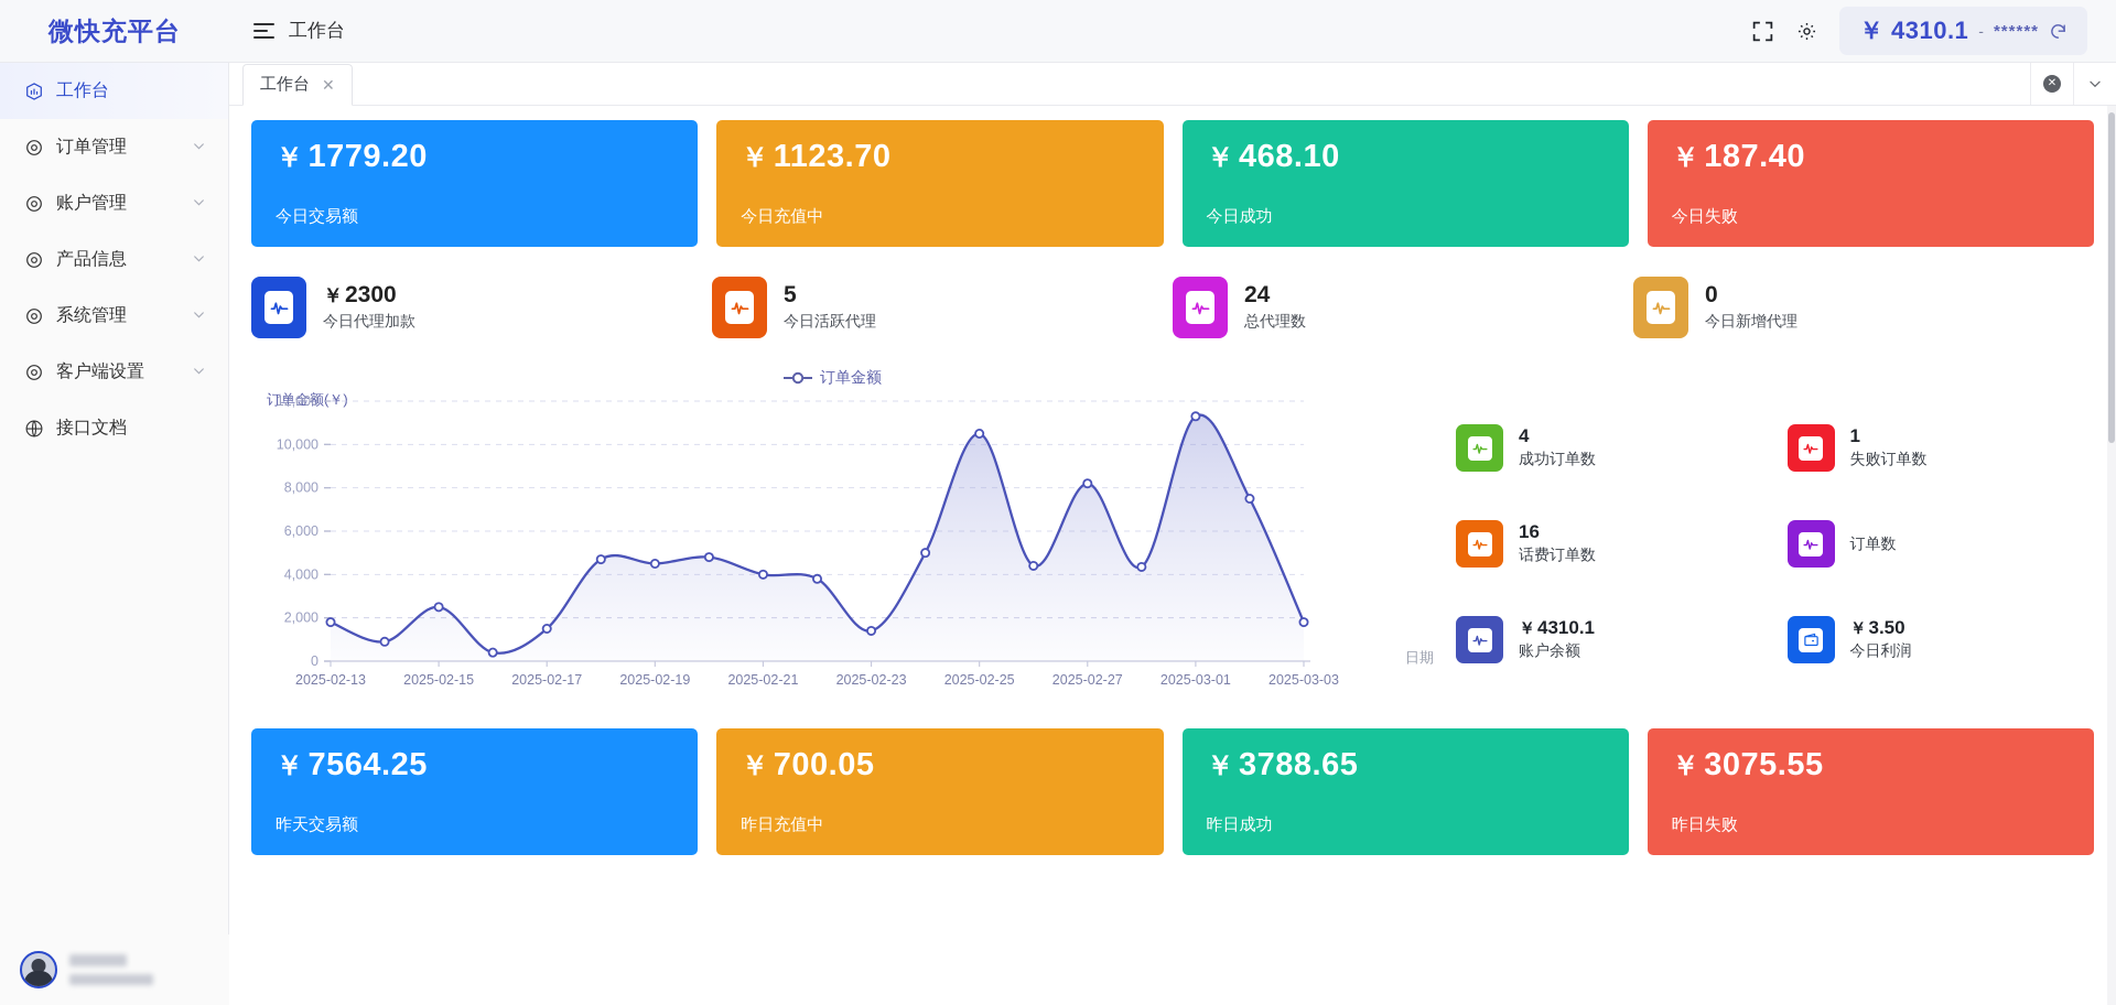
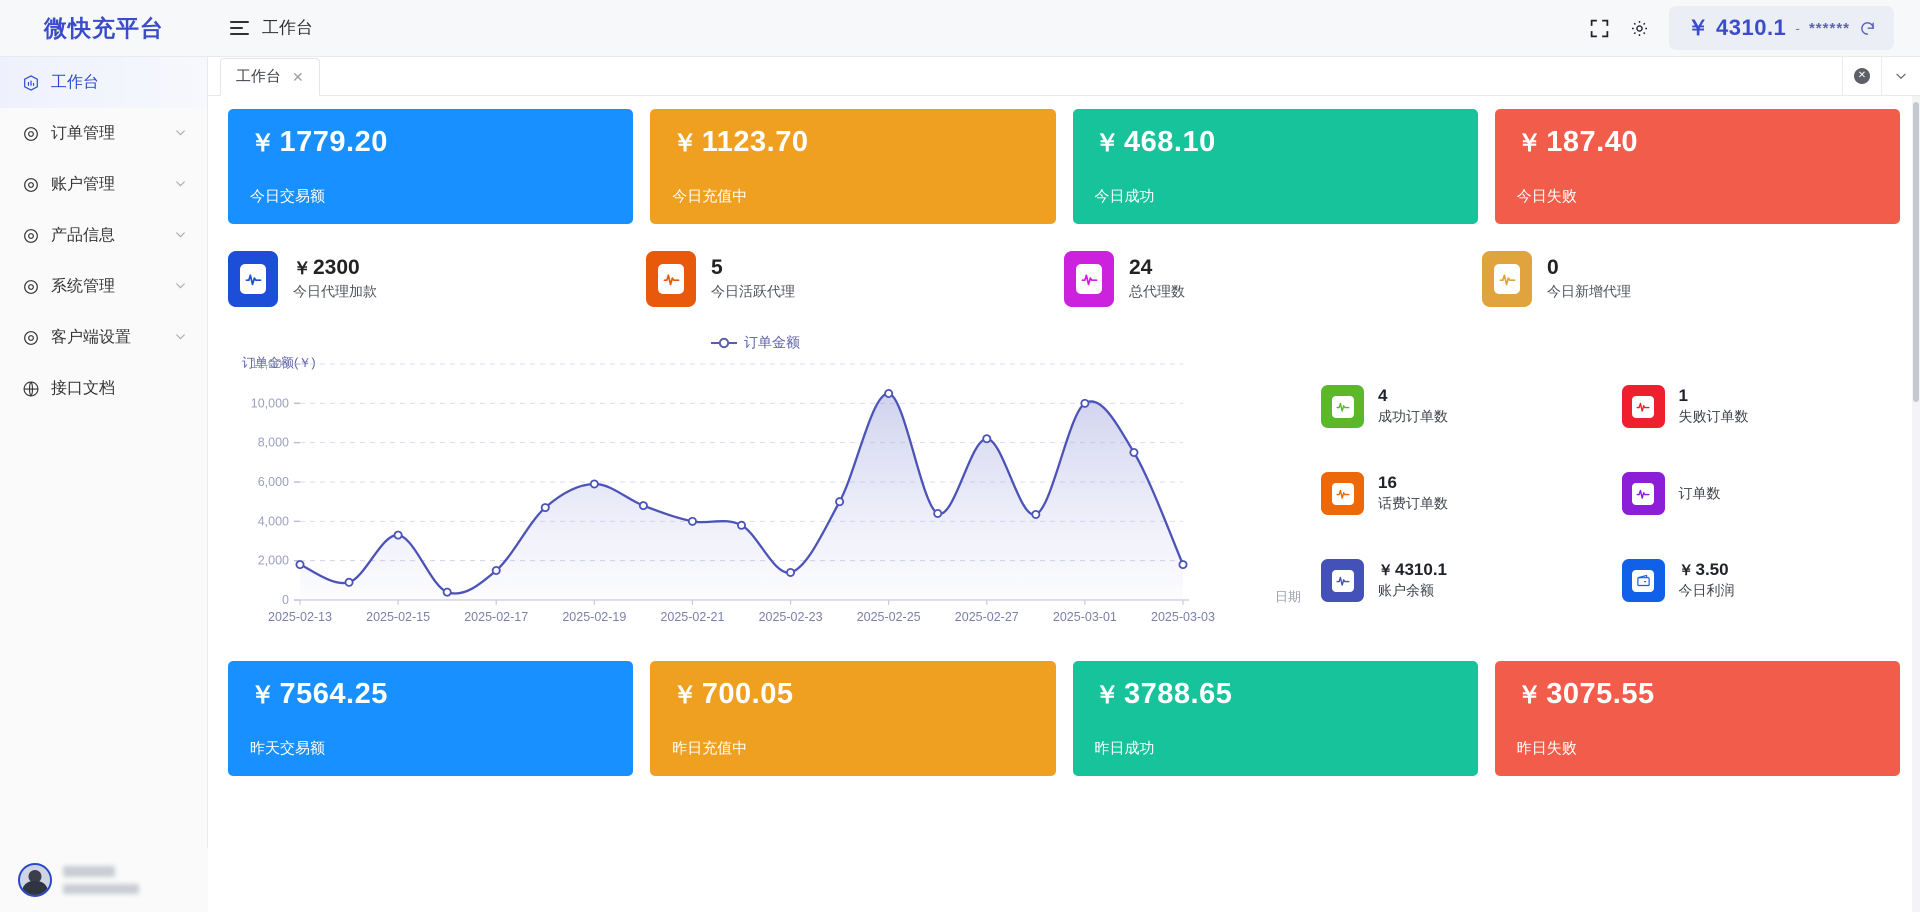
2025-02-15: 2500 -> 3300
2025-02-19: 4500 -> 5900
2025-03-01: 11300 -> 10000
